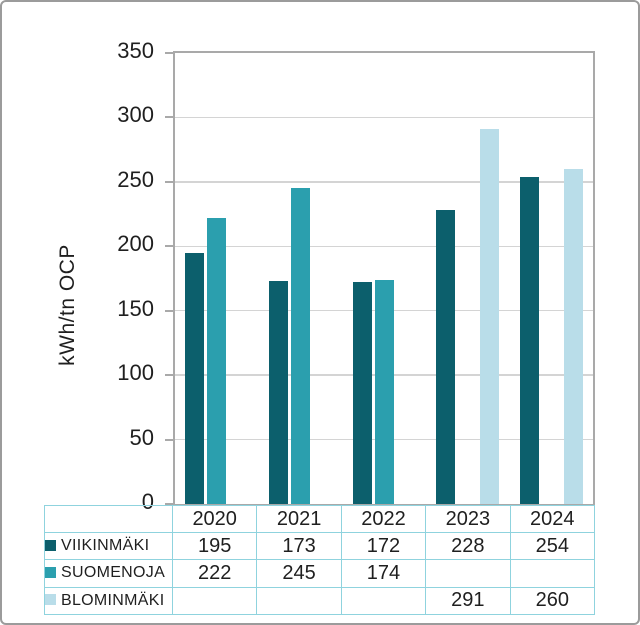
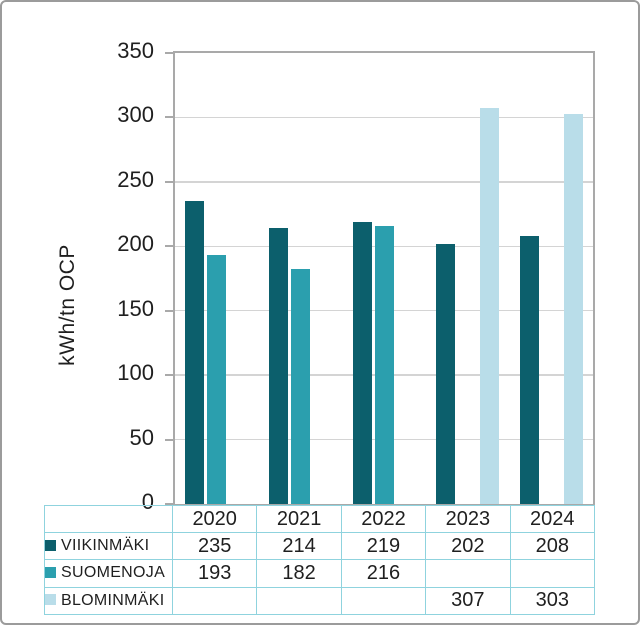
VIIKINMÄKI/2020: 195 -> 235
SUOMENOJA/2020: 222 -> 193
VIIKINMÄKI/2021: 173 -> 214
SUOMENOJA/2021: 245 -> 182
VIIKINMÄKI/2022: 172 -> 219
SUOMENOJA/2022: 174 -> 216
VIIKINMÄKI/2023: 228 -> 202
BLOMINMÄKI/2023: 291 -> 307
VIIKINMÄKI/2024: 254 -> 208
BLOMINMÄKI/2024: 260 -> 303
